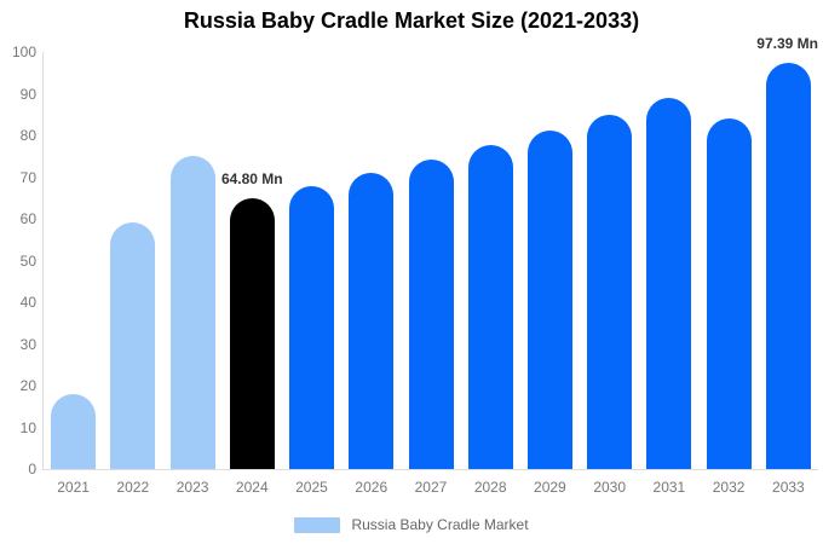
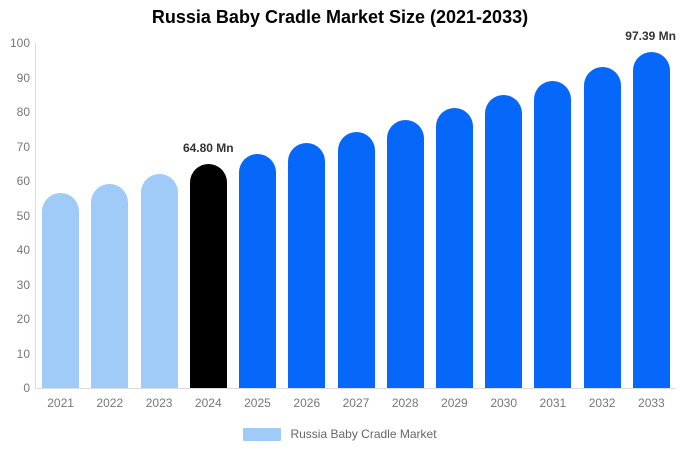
2021: 18 -> 57
2023: 75 -> 62
2032: 84 -> 93
